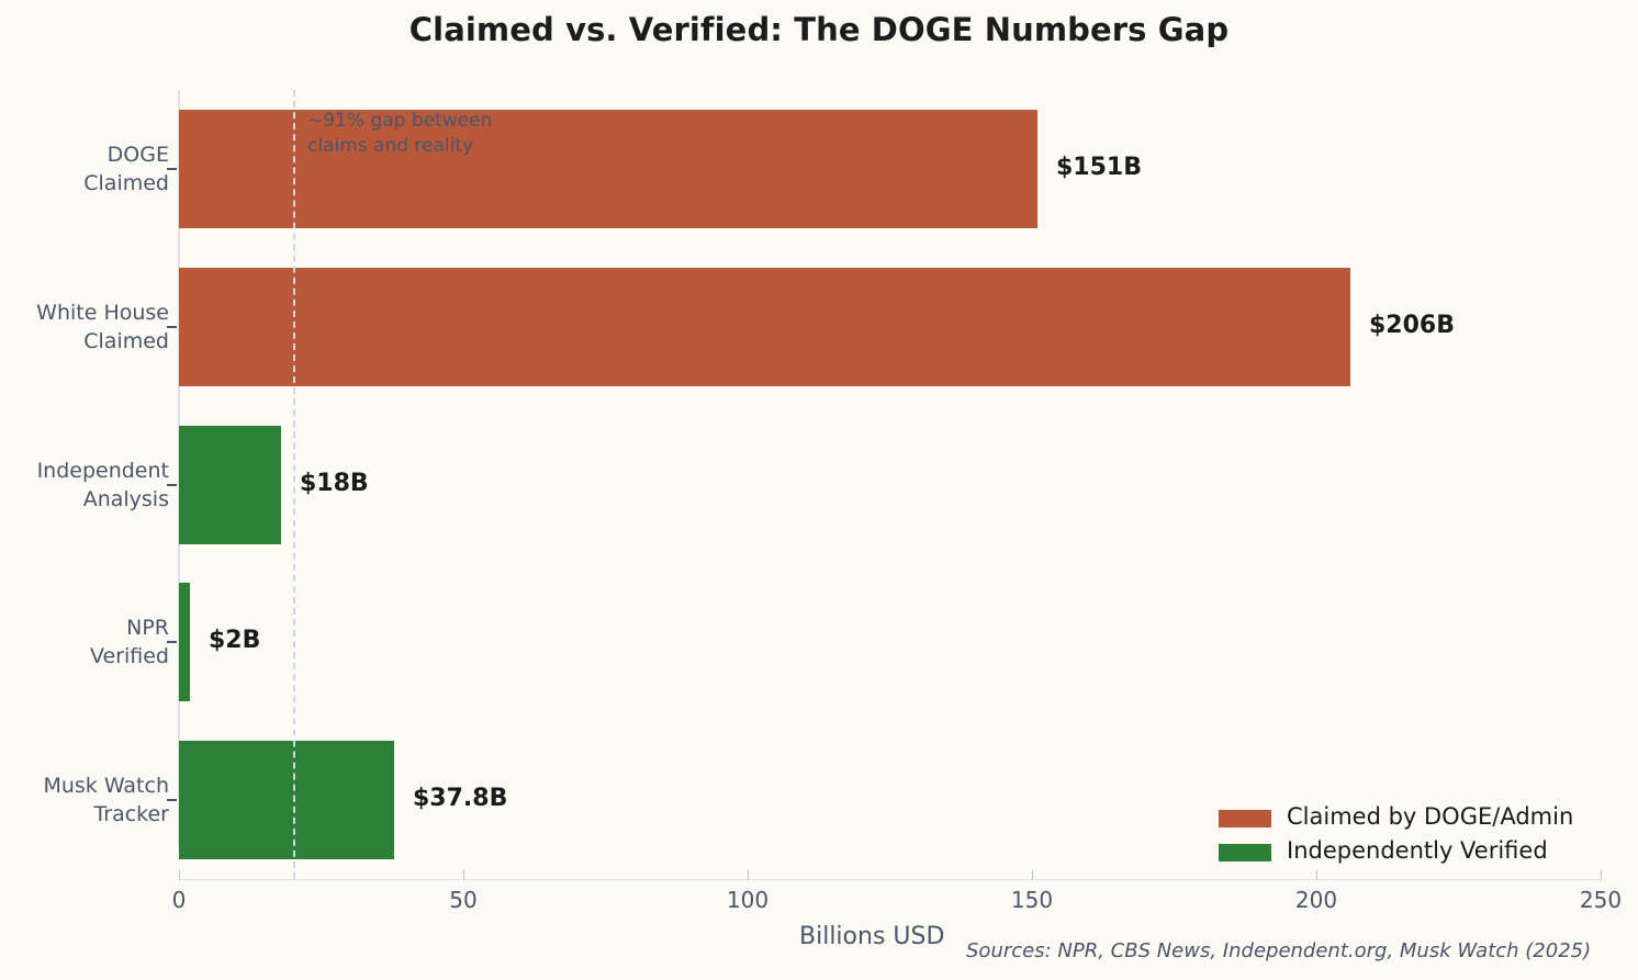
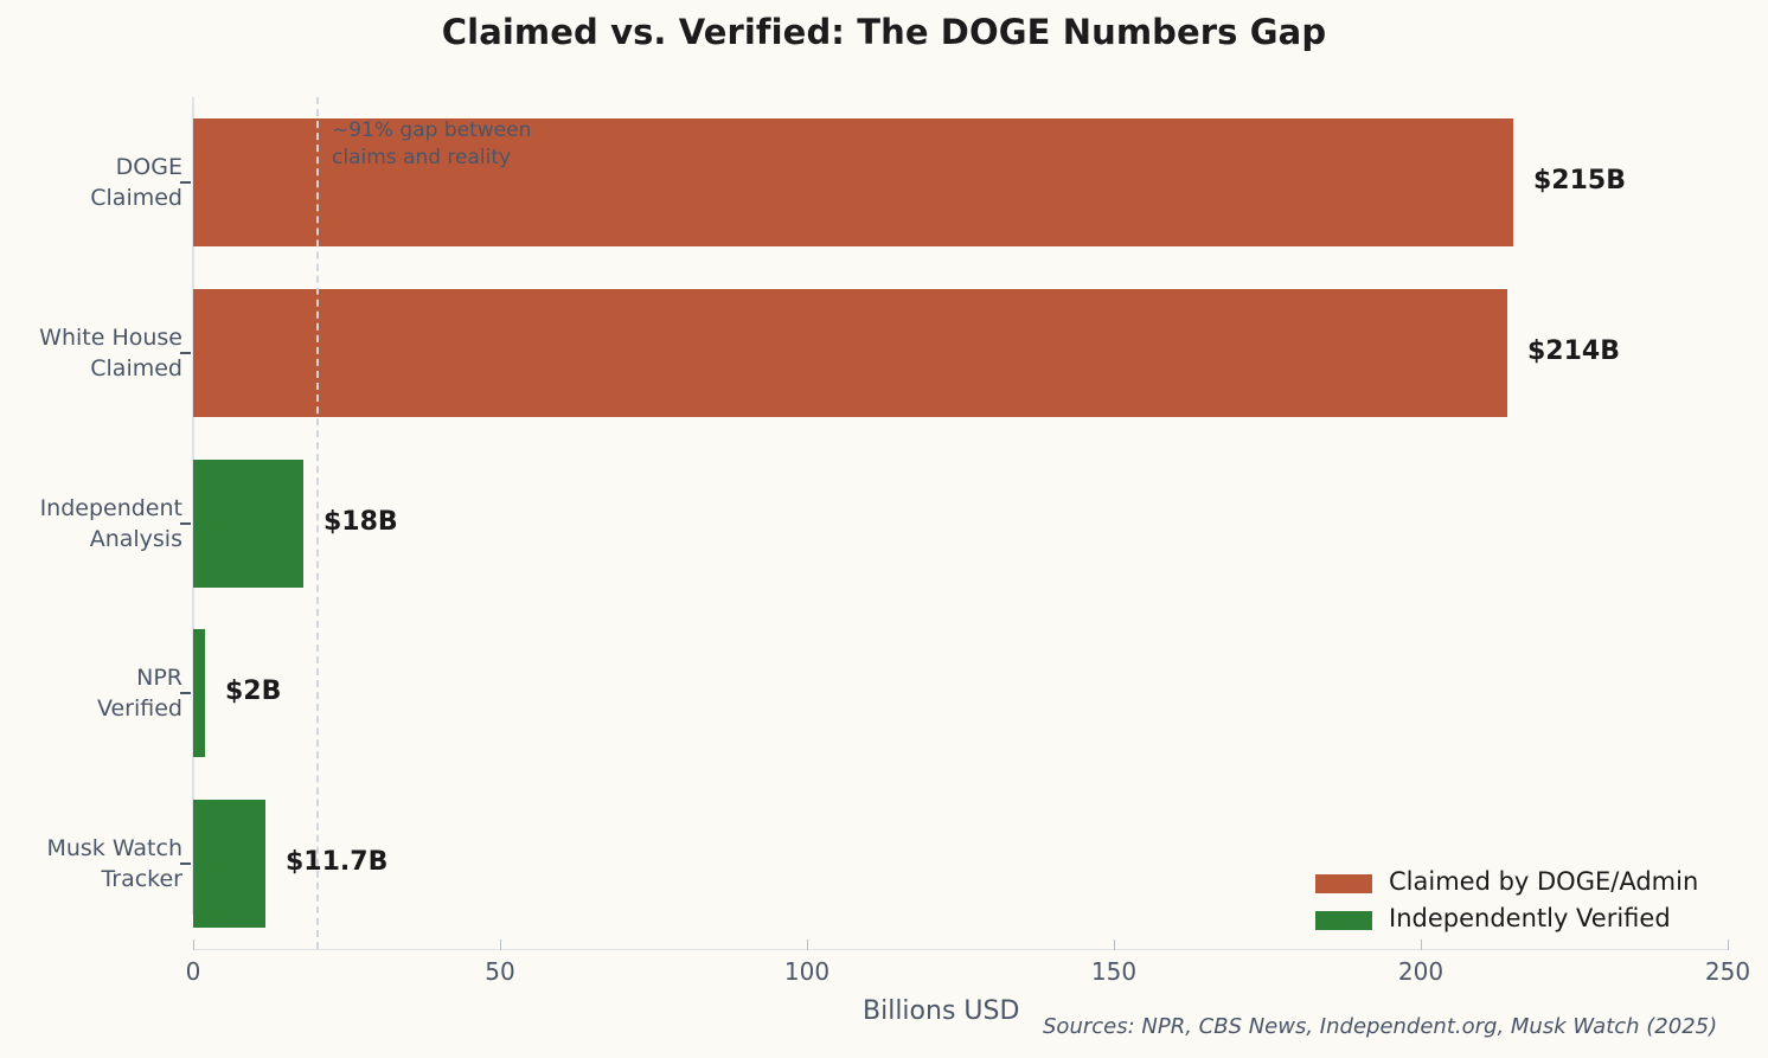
DOGE Claimed: $151B -> $215B
White House Claimed: $206B -> $214B
Musk Watch Tracker: $37.8B -> $11.7B
